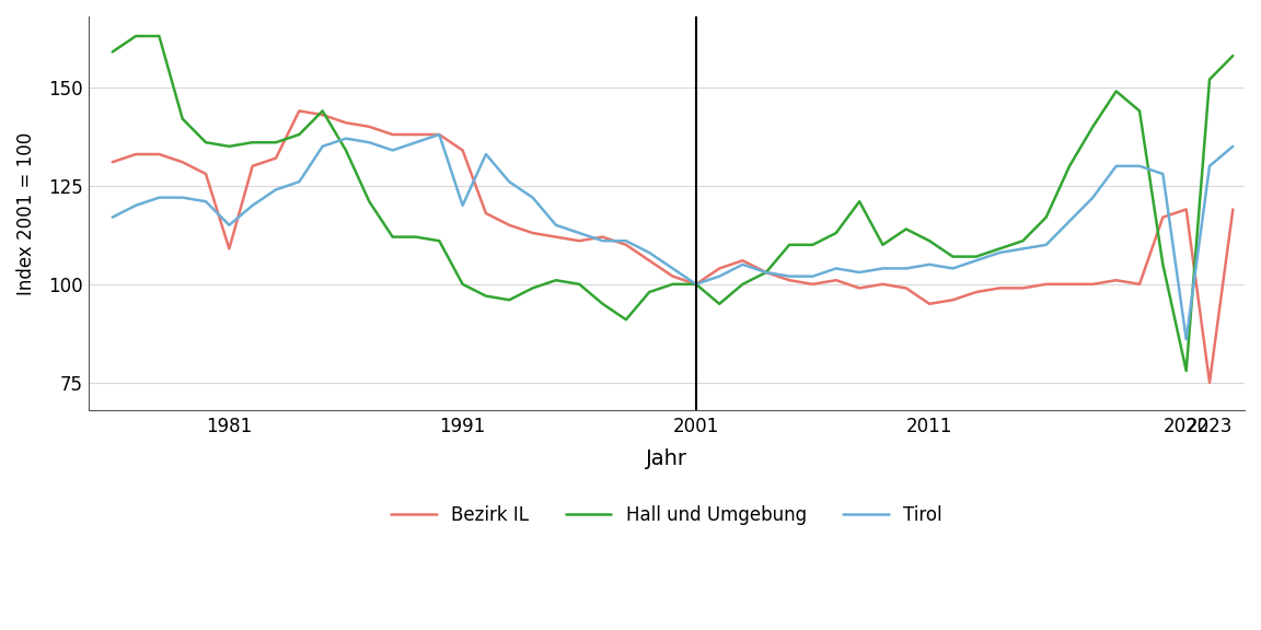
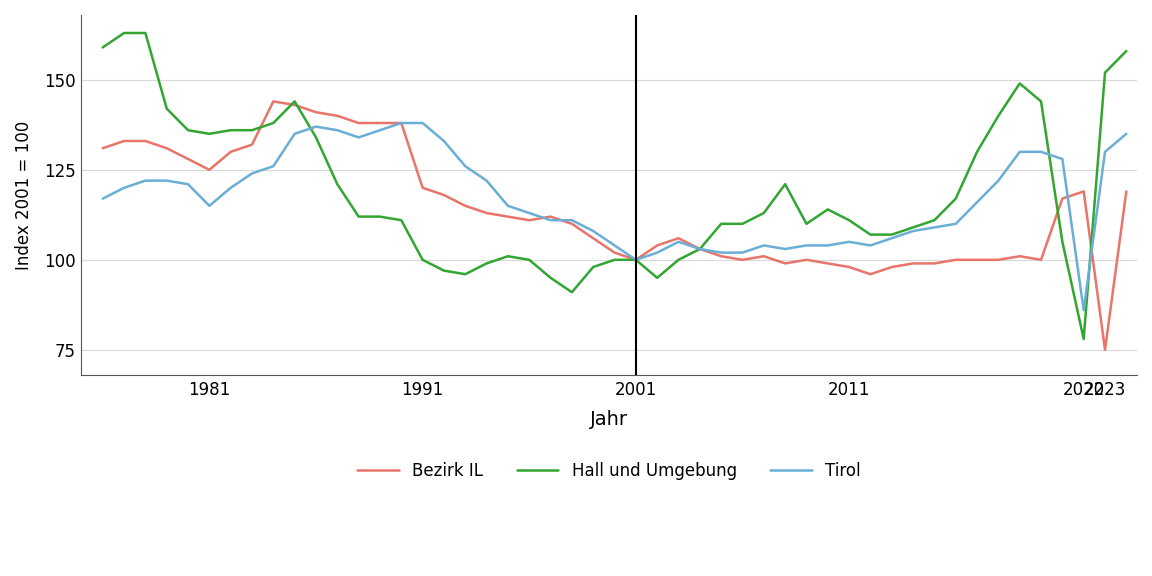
Bezirk IL/1981: 109 -> 125
Bezirk IL/1991: 134 -> 120
Tirol/1991: 120 -> 138
Bezirk IL/2011: 95 -> 98
